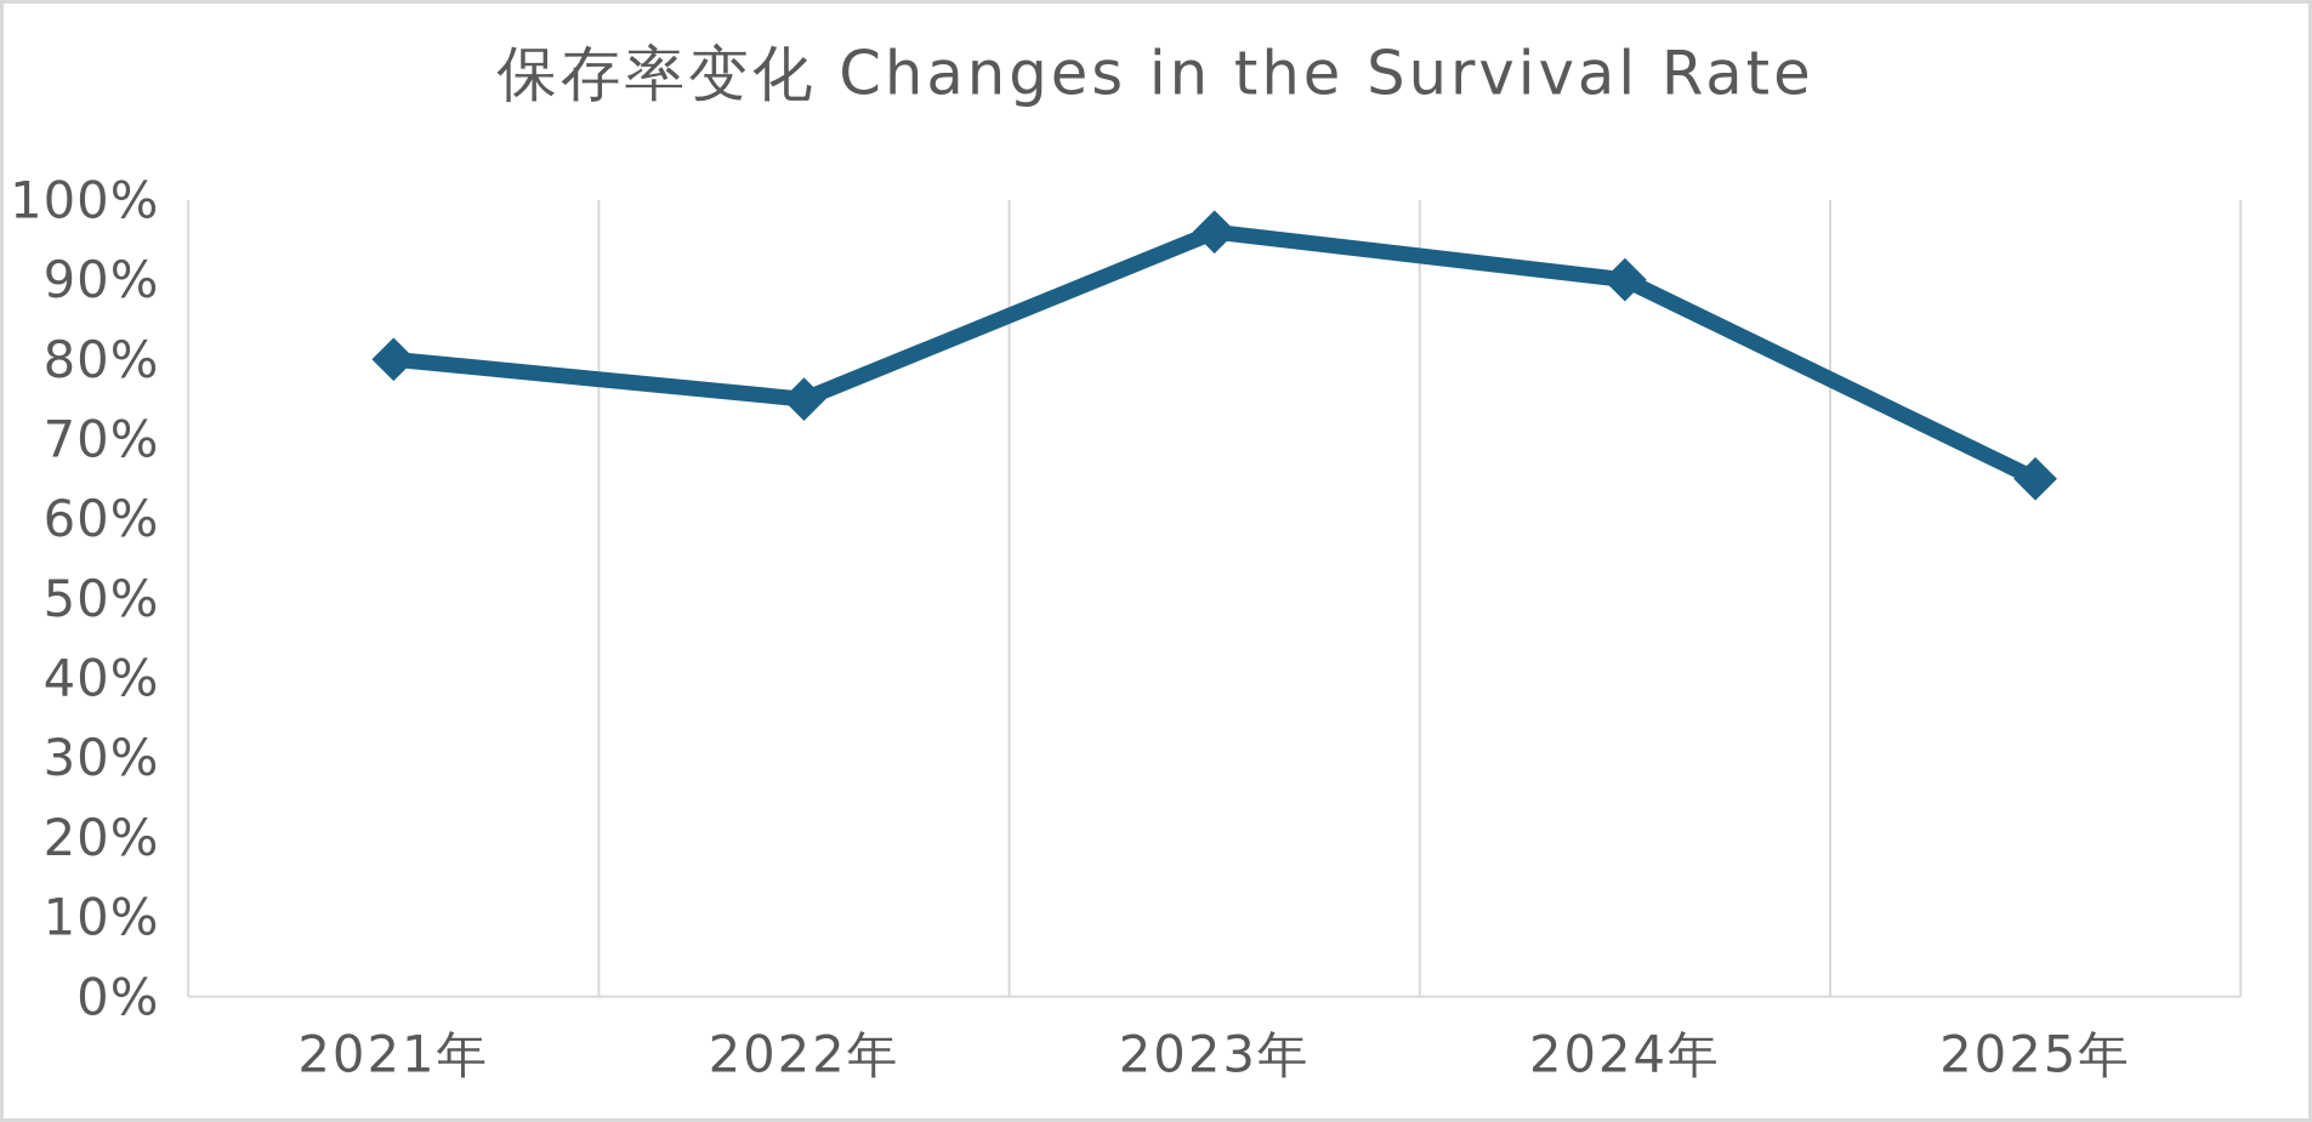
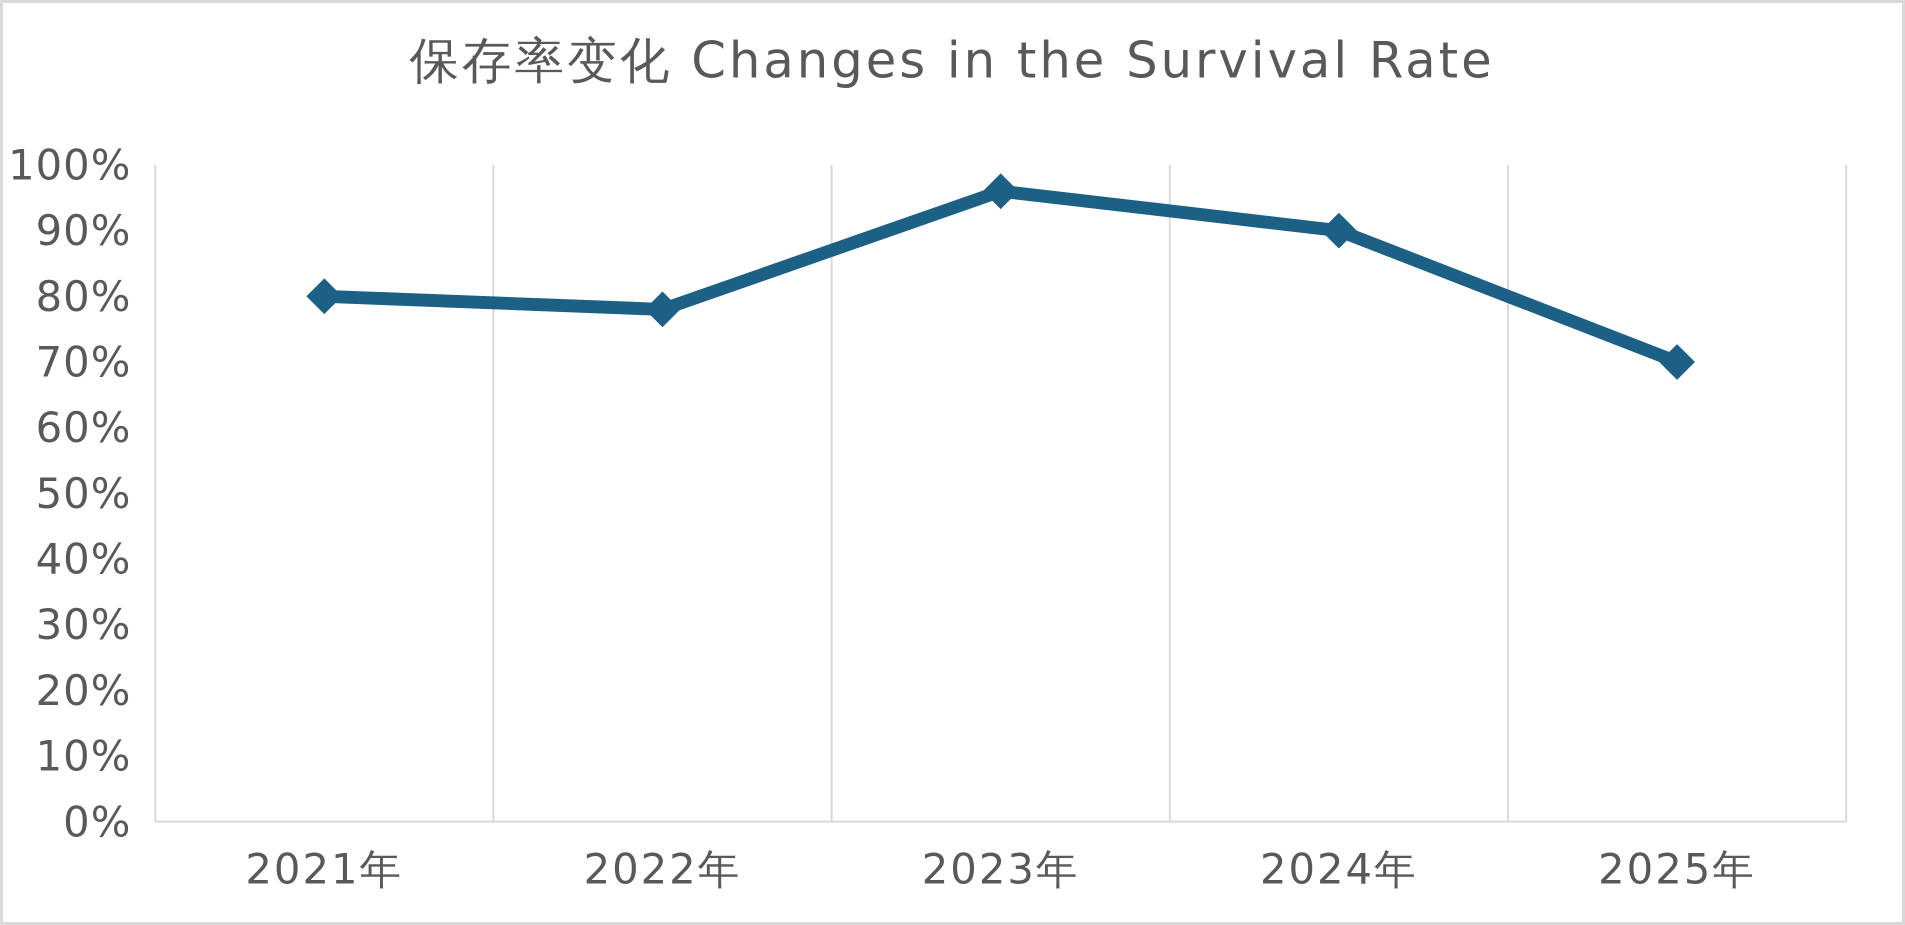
2022年: 75% -> 78%
2025年: 65% -> 70%
